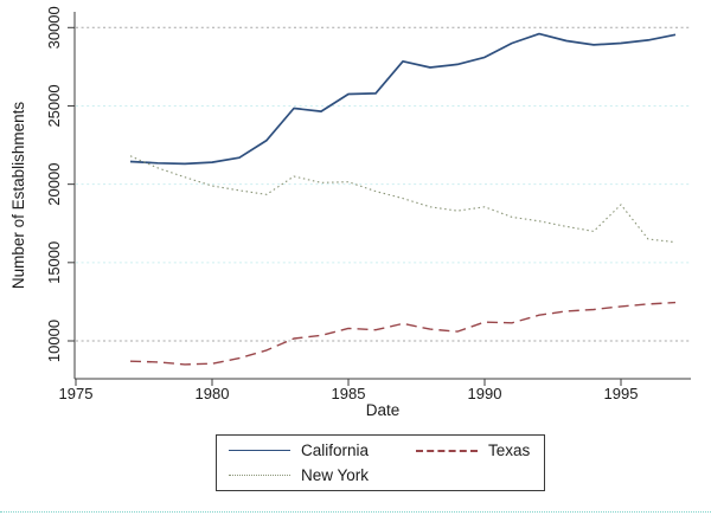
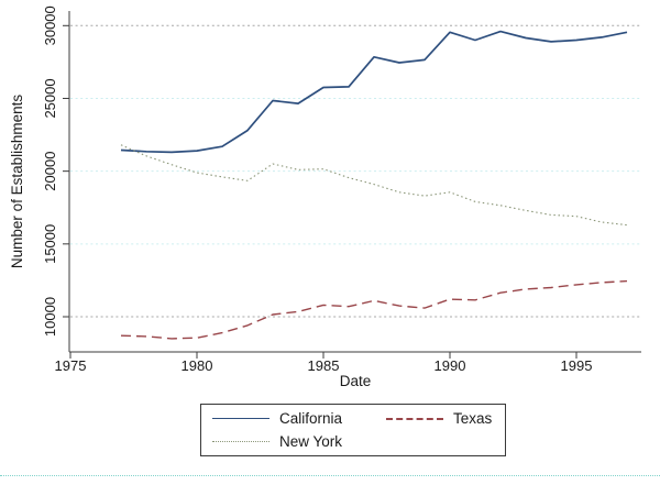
California/1990: 28100 -> 29600
New York/1995: 18700 -> 16900
